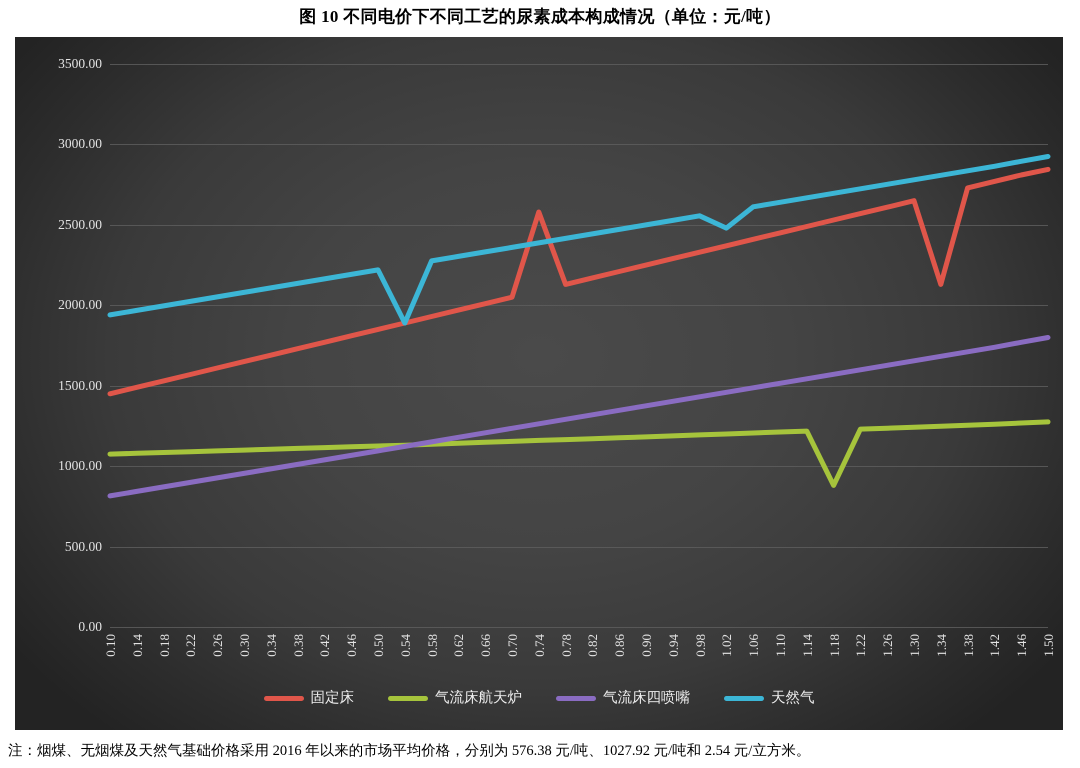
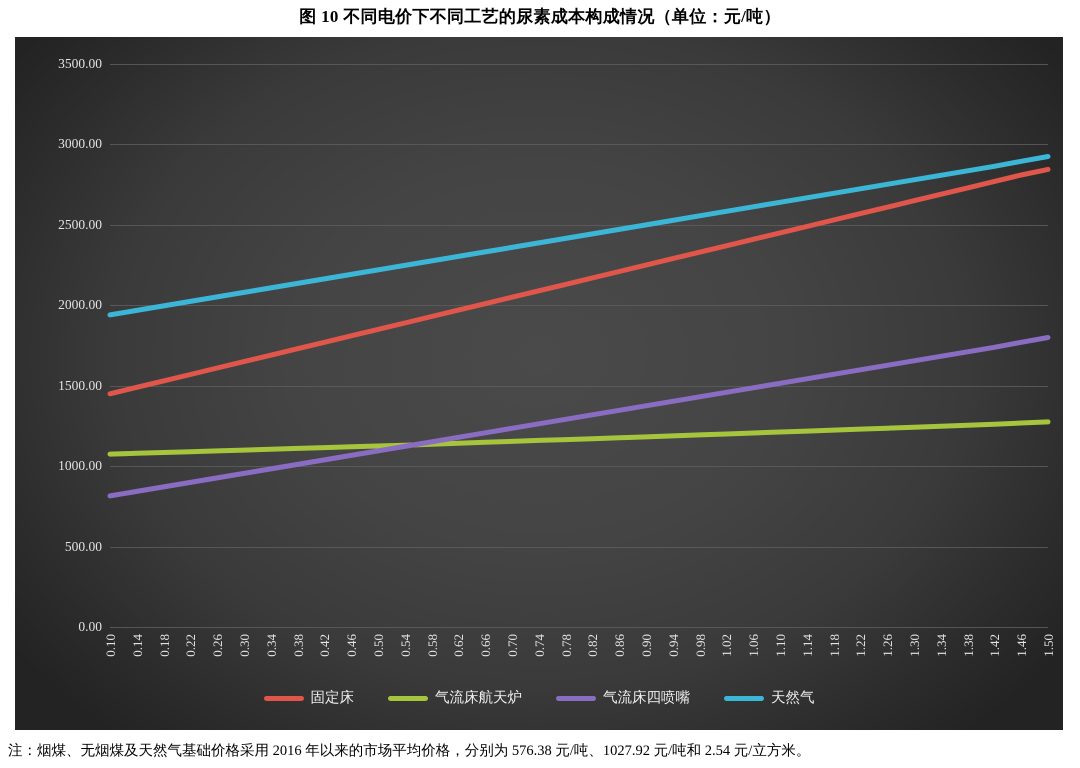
天然气/0.54: 1890 -> 2250
固定床/0.74: 2580 -> 2090
天然气/1.02: 2480 -> 2580
气流床航天炉/1.18: 880 -> 1220
固定床/1.34: 2130 -> 2690
